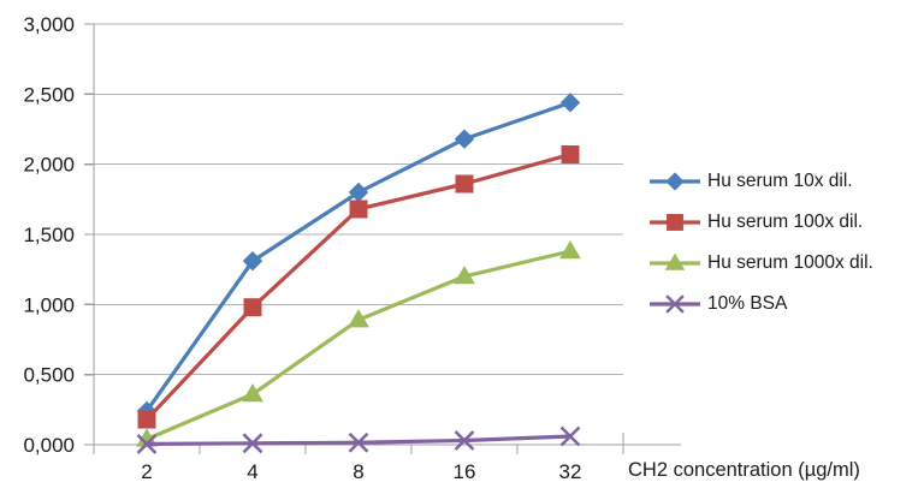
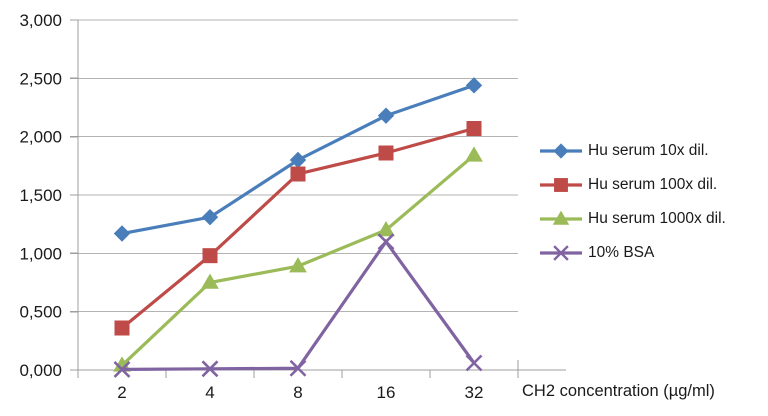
Hu serum 10x dil./2: 0,24 -> 1,17
Hu serum 100x dil./2: 0,18 -> 0,36
Hu serum 1000x dil./4: 0,36 -> 0,75
10% BSA/16: 0,03 -> 1,10
Hu serum 1000x dil./32: 1,38 -> 1,84
